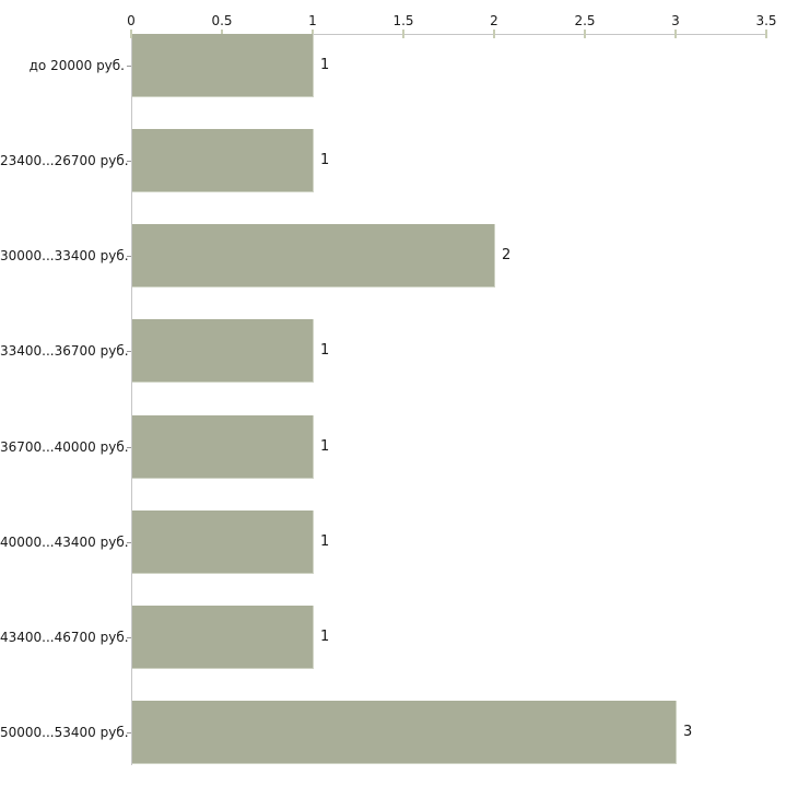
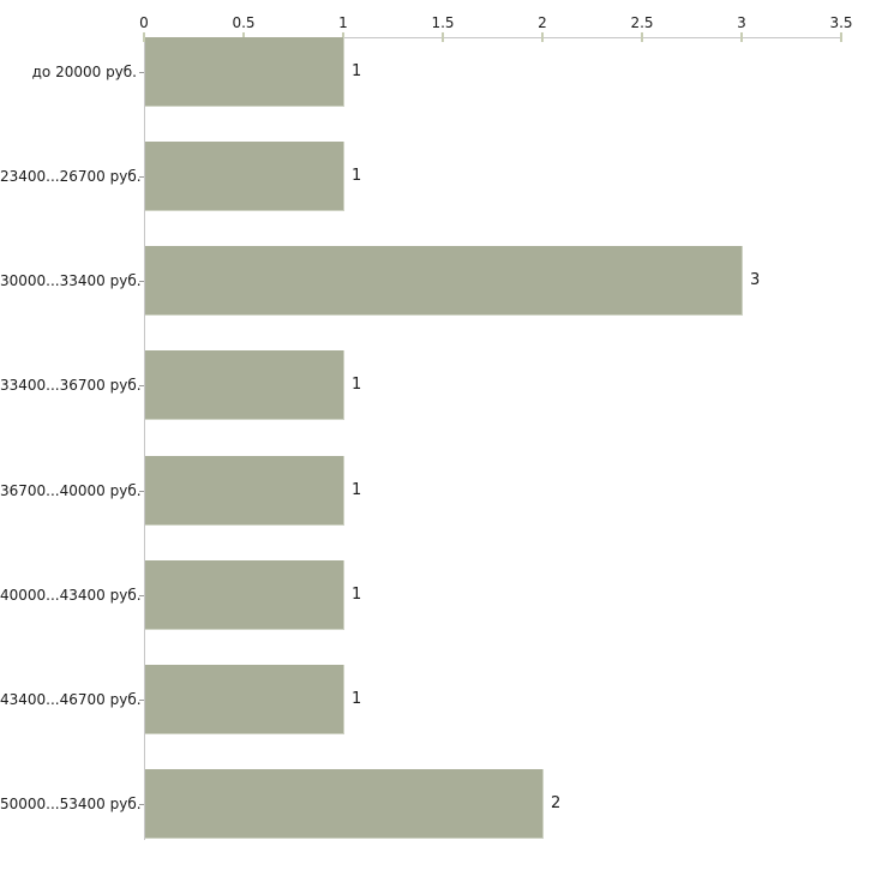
30000...33400 руб.: 2 -> 3
50000...53400 руб.: 3 -> 2
